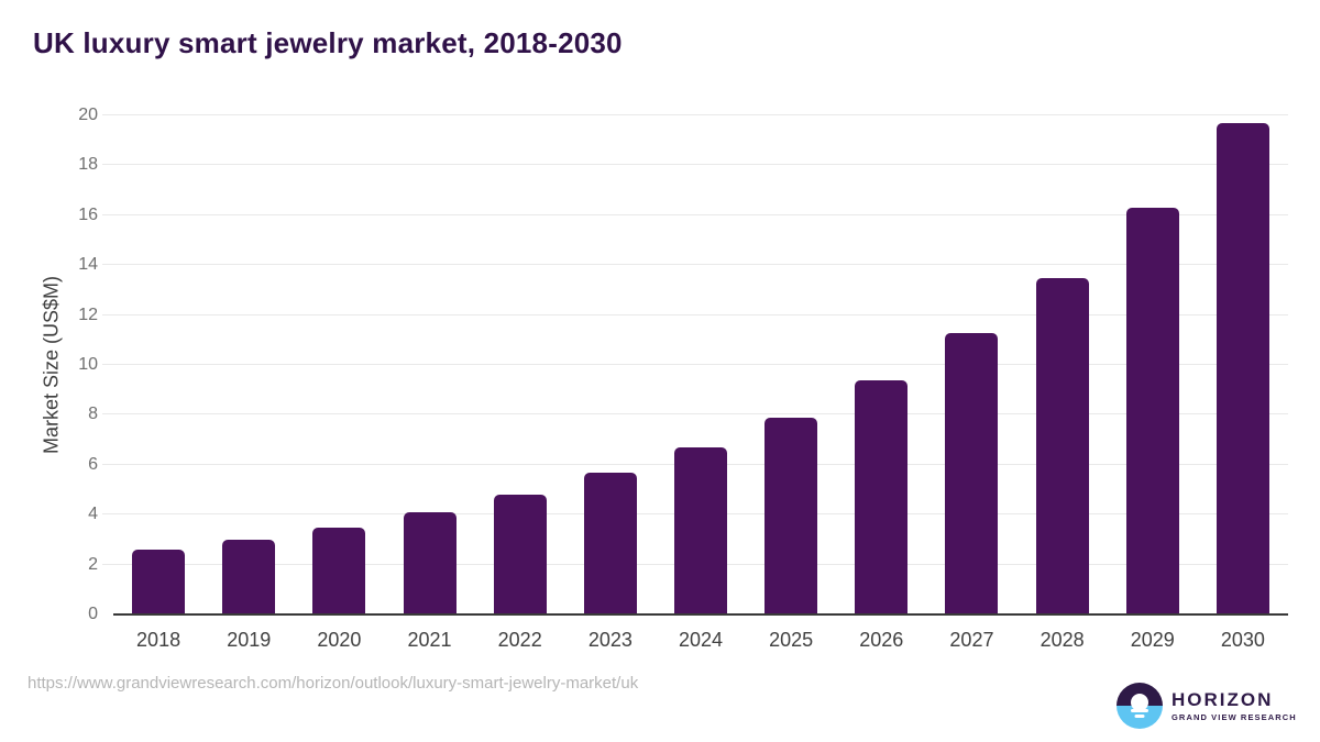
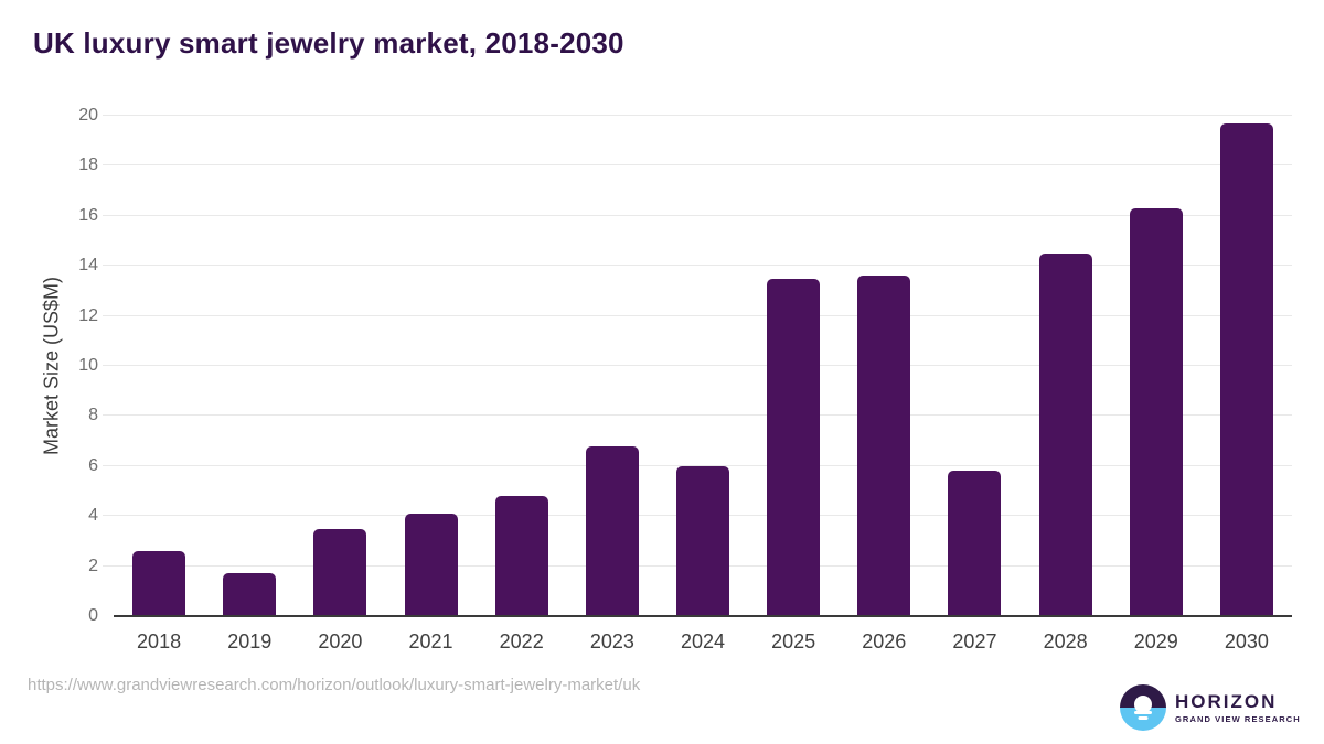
2019: 3.0 -> 1.7
2023: 5.7 -> 6.8
2024: 6.7 -> 6.0
2025: 7.9 -> 13.5
2026: 9.4 -> 13.6
2027: 11.3 -> 5.8
2028: 13.5 -> 14.5
